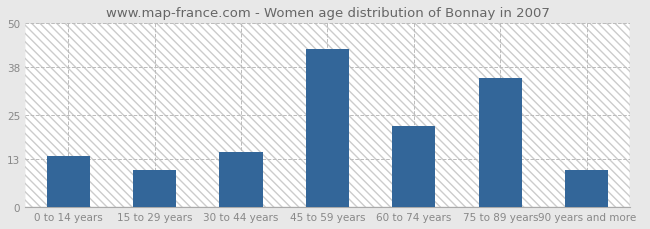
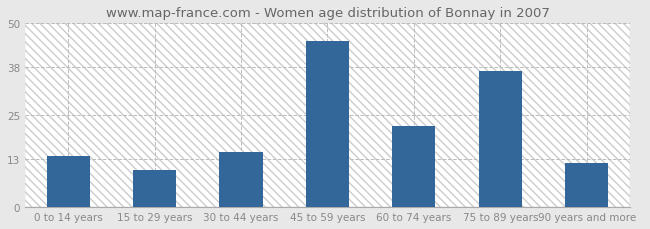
45 to 59 years: 43 -> 45
75 to 89 years: 35 -> 37
90 years and more: 10 -> 12
